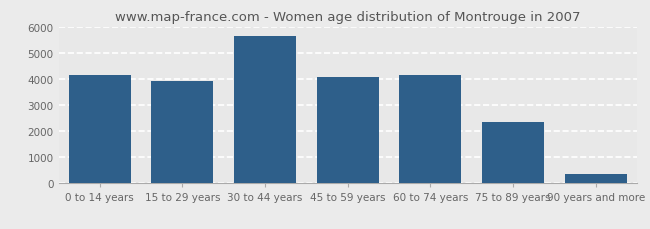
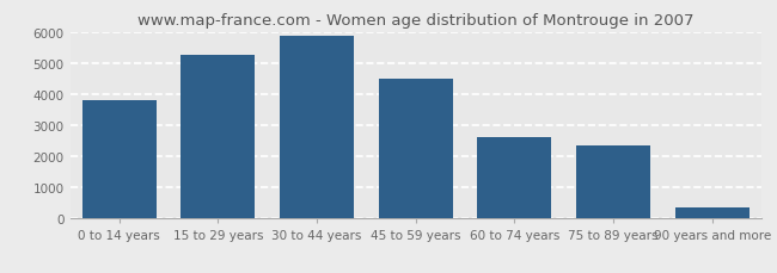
0 to 14 years: 4150 -> 3800
15 to 29 years: 3900 -> 5270
30 to 44 years: 5650 -> 5860
45 to 59 years: 4050 -> 4490
60 to 74 years: 4150 -> 2620
